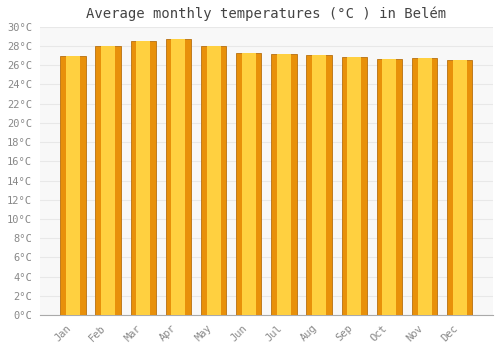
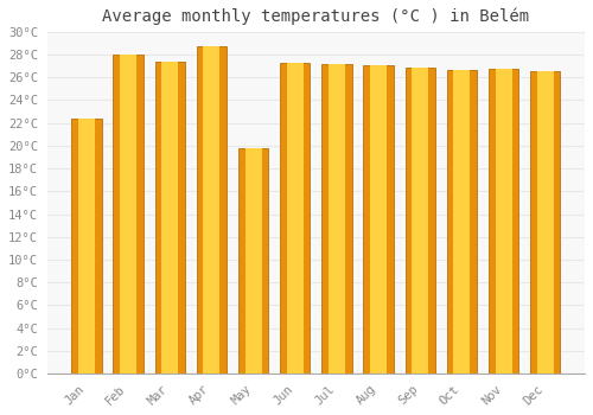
Jan: 27.0°C -> 22.4°C
Mar: 28.5°C -> 27.4°C
May: 28.0°C -> 19.8°C
